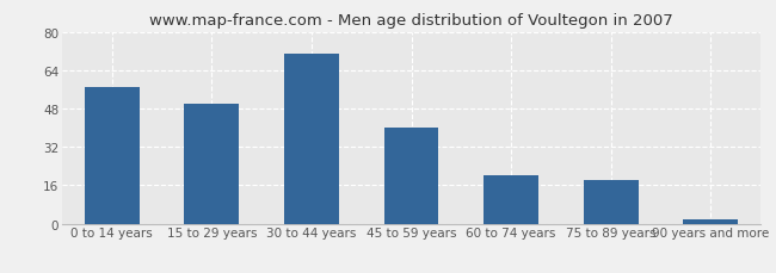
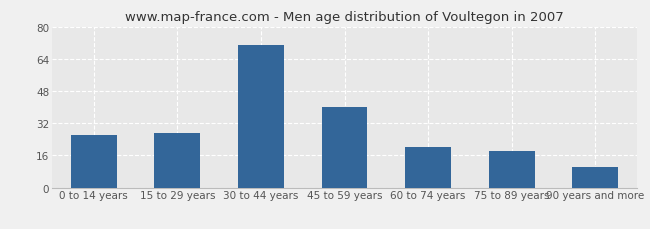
0 to 14 years: 57 -> 26
15 to 29 years: 50 -> 27
90 years and more: 2 -> 10
